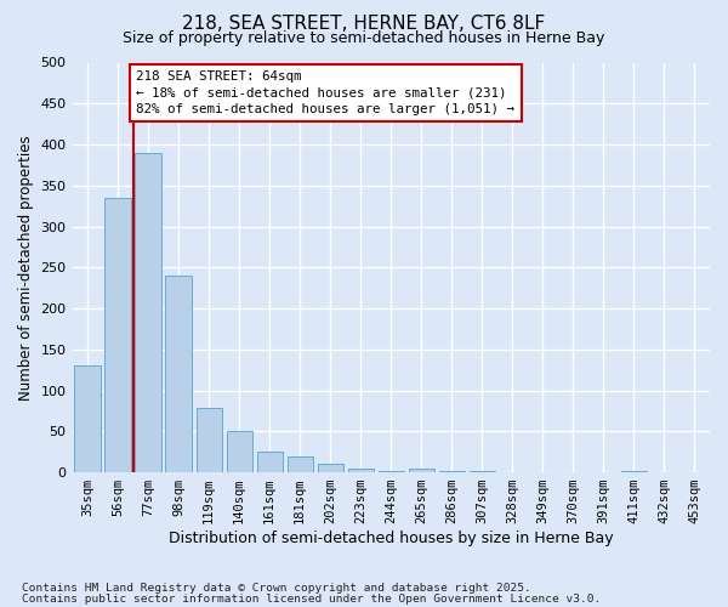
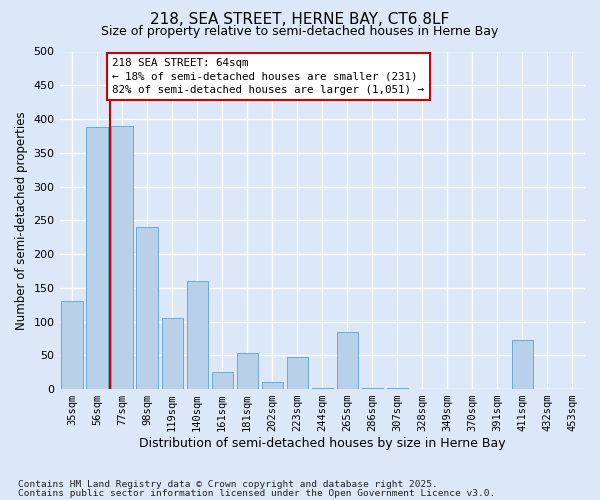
56sqm: 335 -> 388
119sqm: 78 -> 106
140sqm: 50 -> 160
181sqm: 20 -> 54
223sqm: 5 -> 48
265sqm: 5 -> 84
411sqm: 1 -> 72
